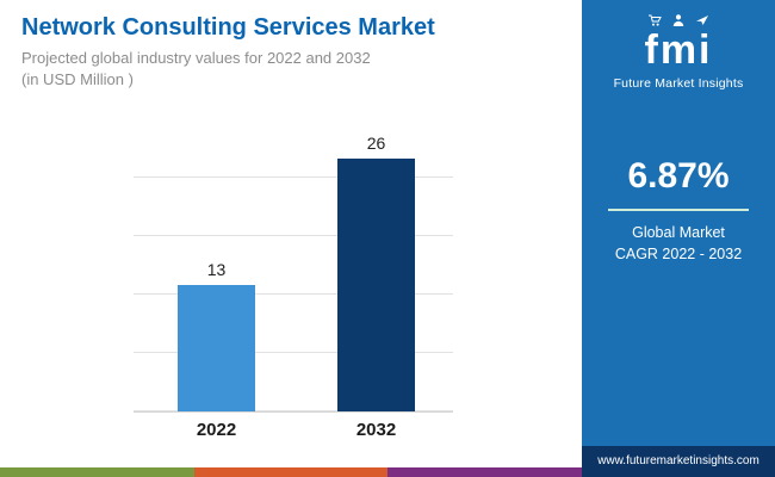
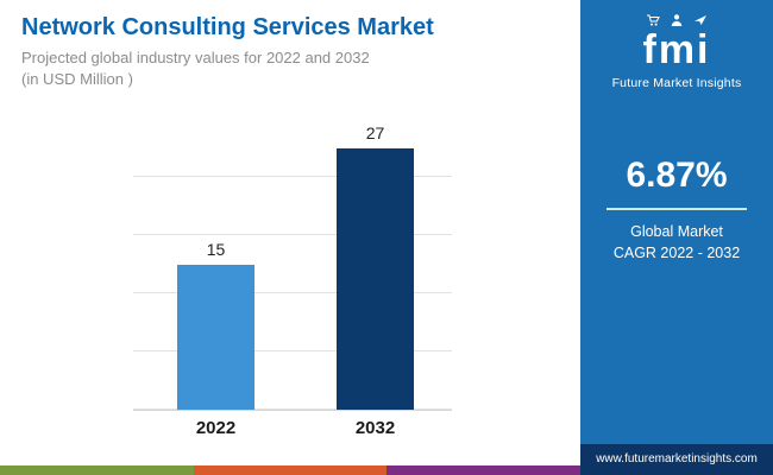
2022: 13 -> 15
2032: 26 -> 27
